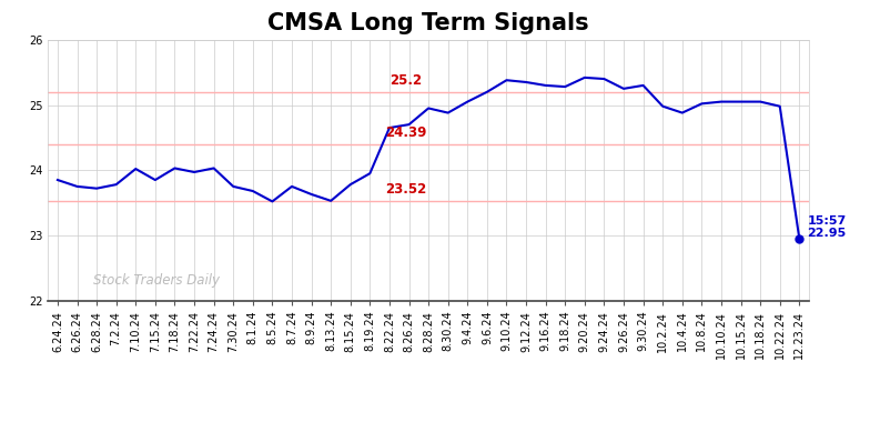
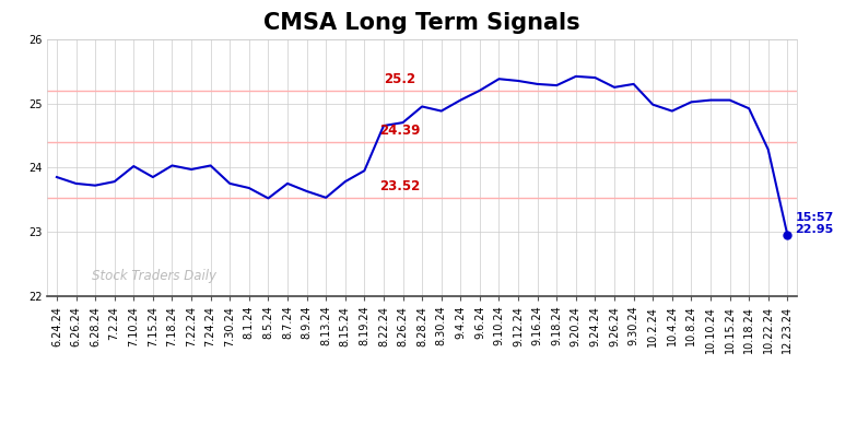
10.18.24: 25.05 -> 24.92
10.22.24: 24.98 -> 24.28
